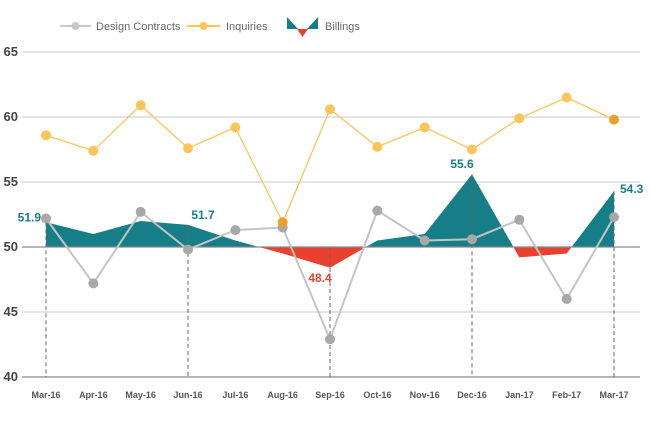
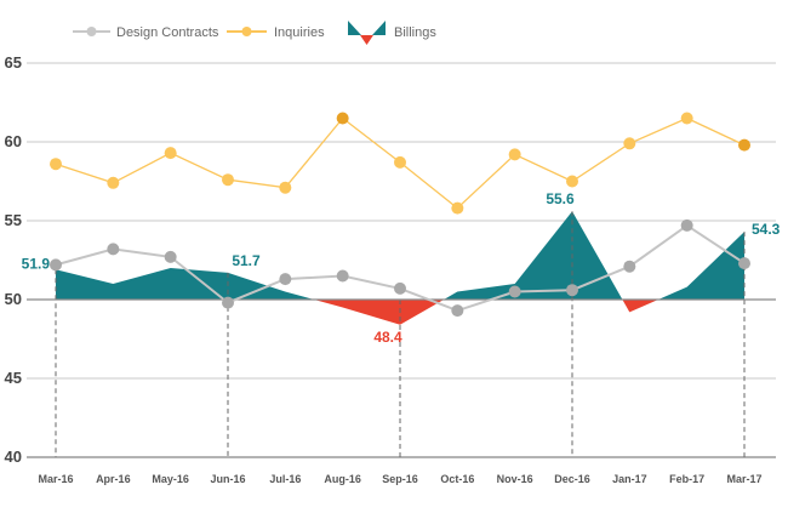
Design Contracts/Apr-16: 47.2 -> 53.2
Inquiries/May-16: 60.9 -> 59.3
Inquiries/Jul-16: 59.2 -> 57.1
Inquiries/Aug-16: 51.9 -> 61.5
Design Contracts/Sep-16: 42.9 -> 50.7
Inquiries/Sep-16: 60.6 -> 58.7
Design Contracts/Oct-16: 52.8 -> 49.3
Inquiries/Oct-16: 57.7 -> 55.8
Design Contracts/Feb-17: 46.0 -> 54.7
Billings/Feb-17: 49.5 -> 50.8
